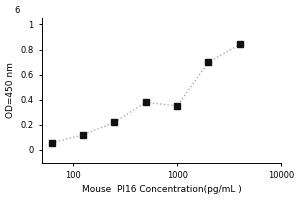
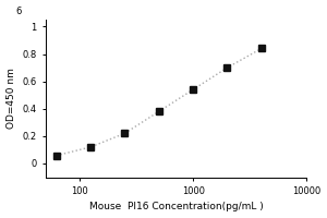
1000: 0.35 -> 0.54
